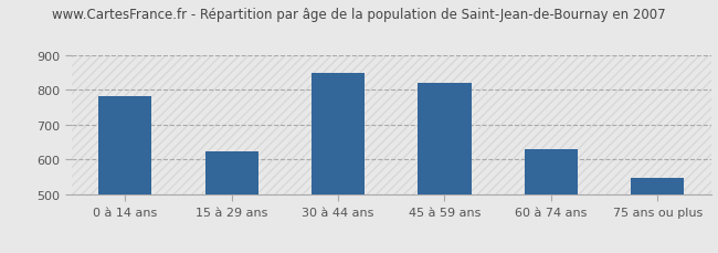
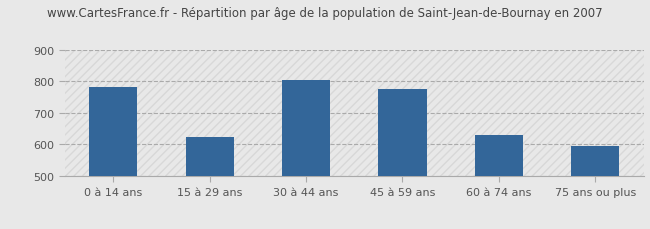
30 à 44 ans: 848 -> 805
45 à 59 ans: 820 -> 775
75 ans ou plus: 548 -> 595
